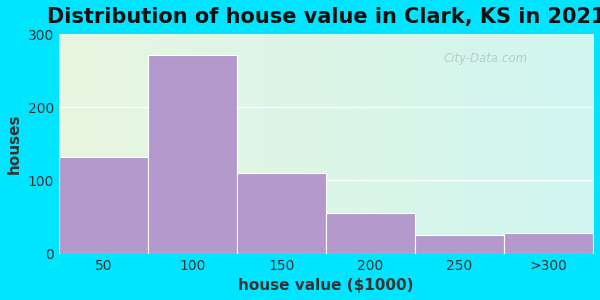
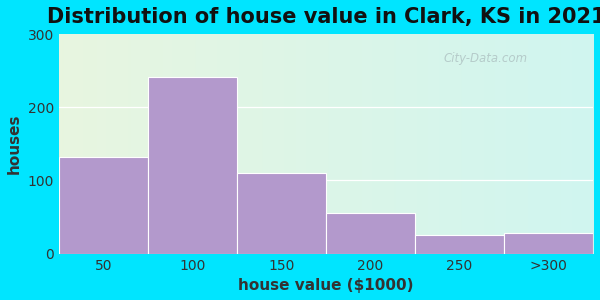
100: 272 -> 242
